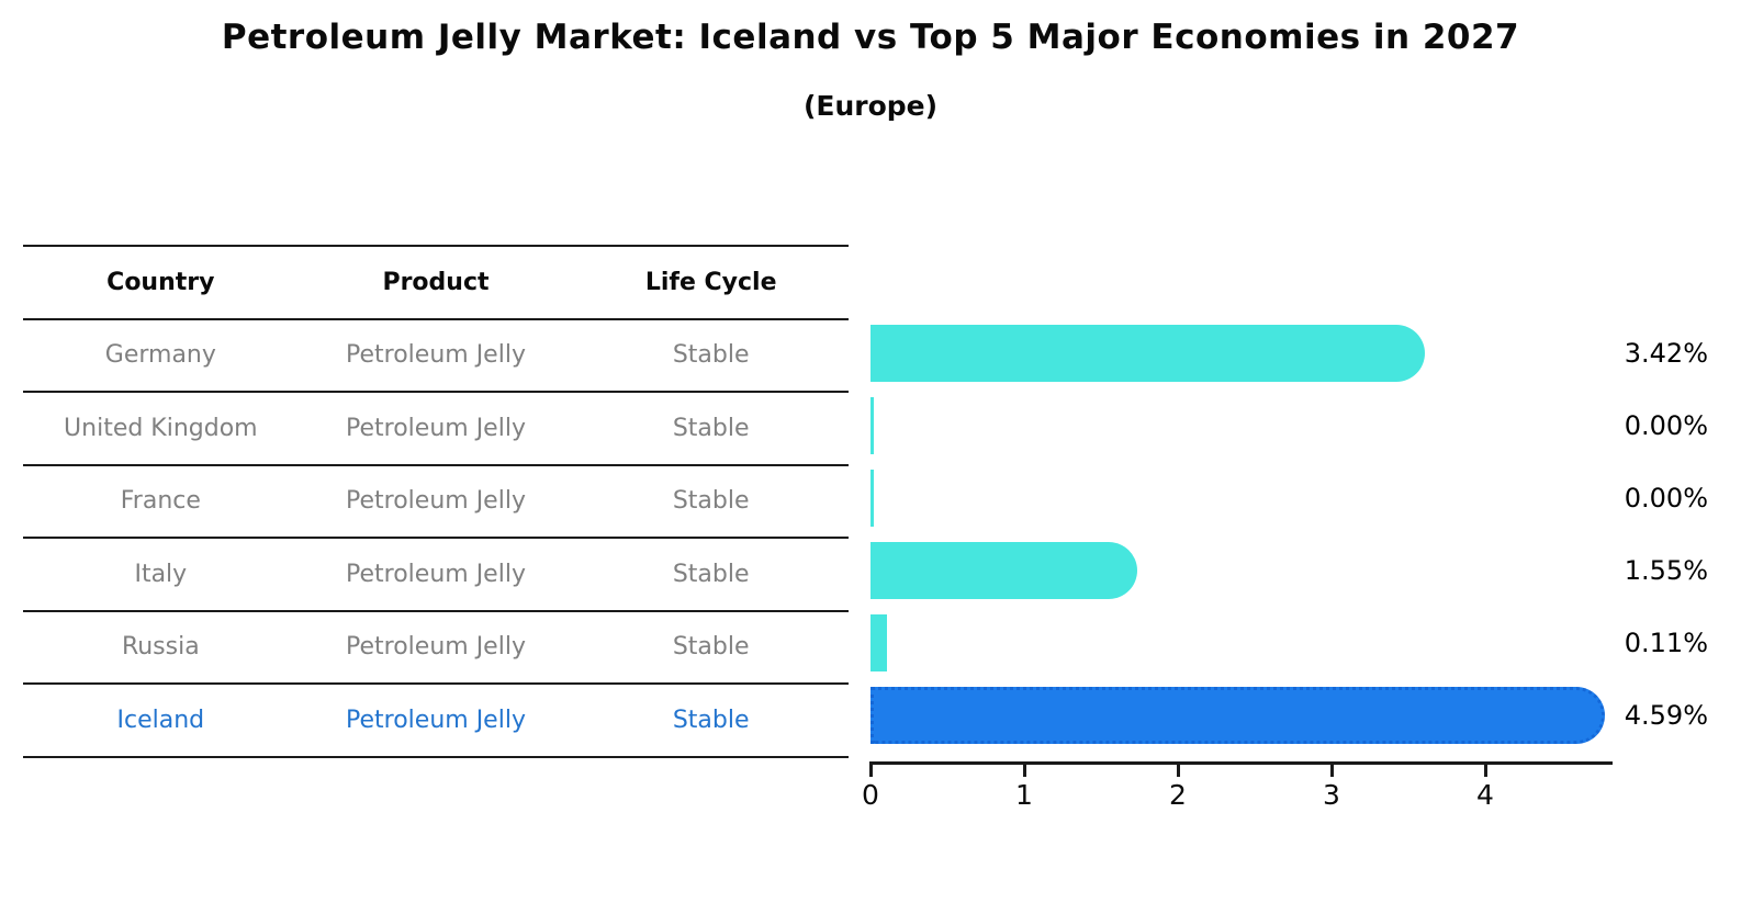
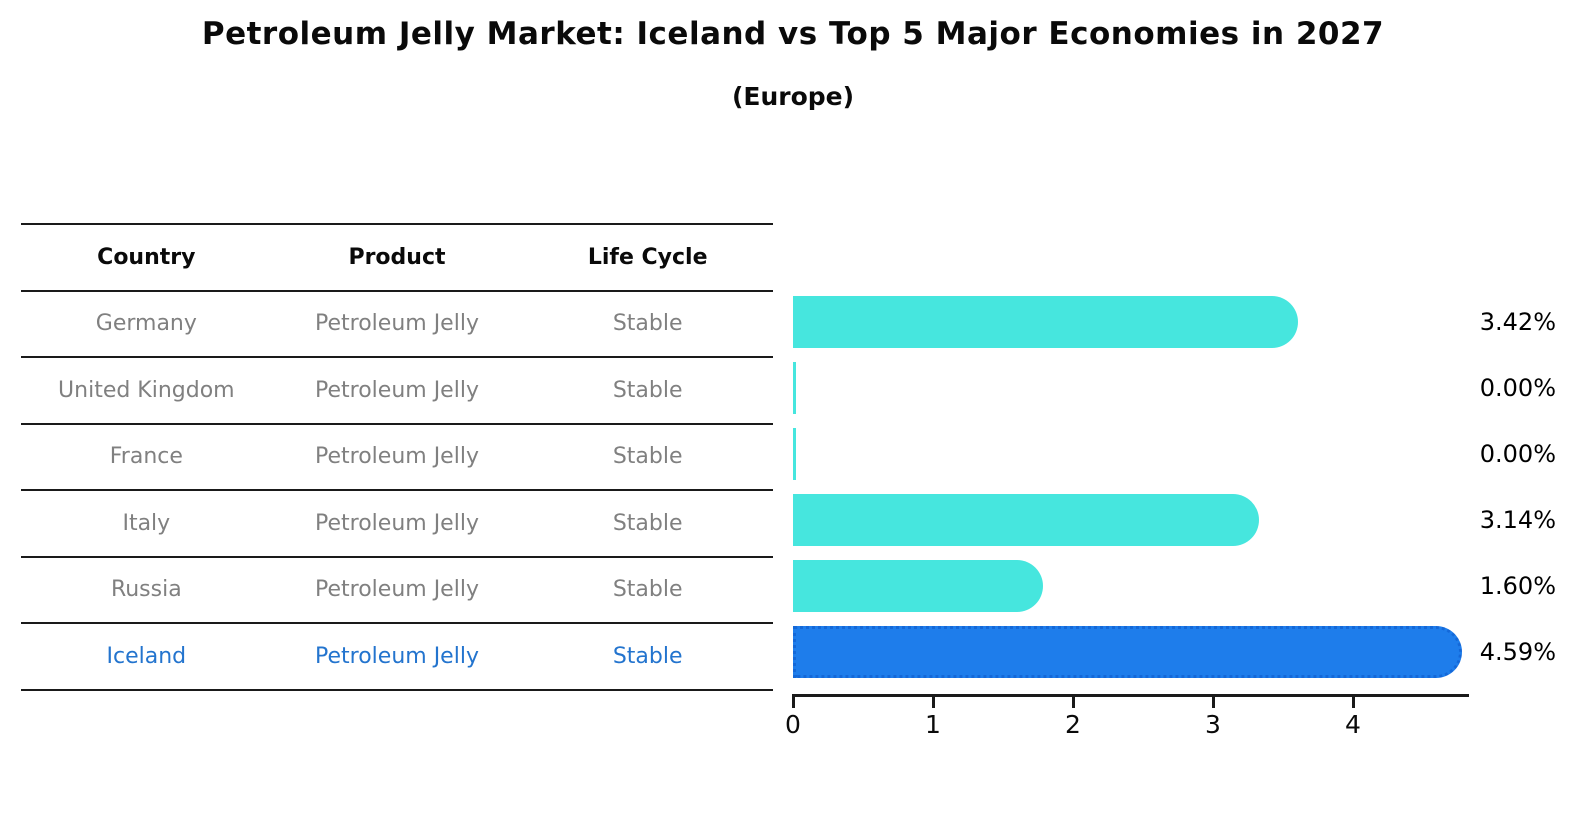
Italy: 1.55% -> 3.14%
Russia: 0.11% -> 1.60%
